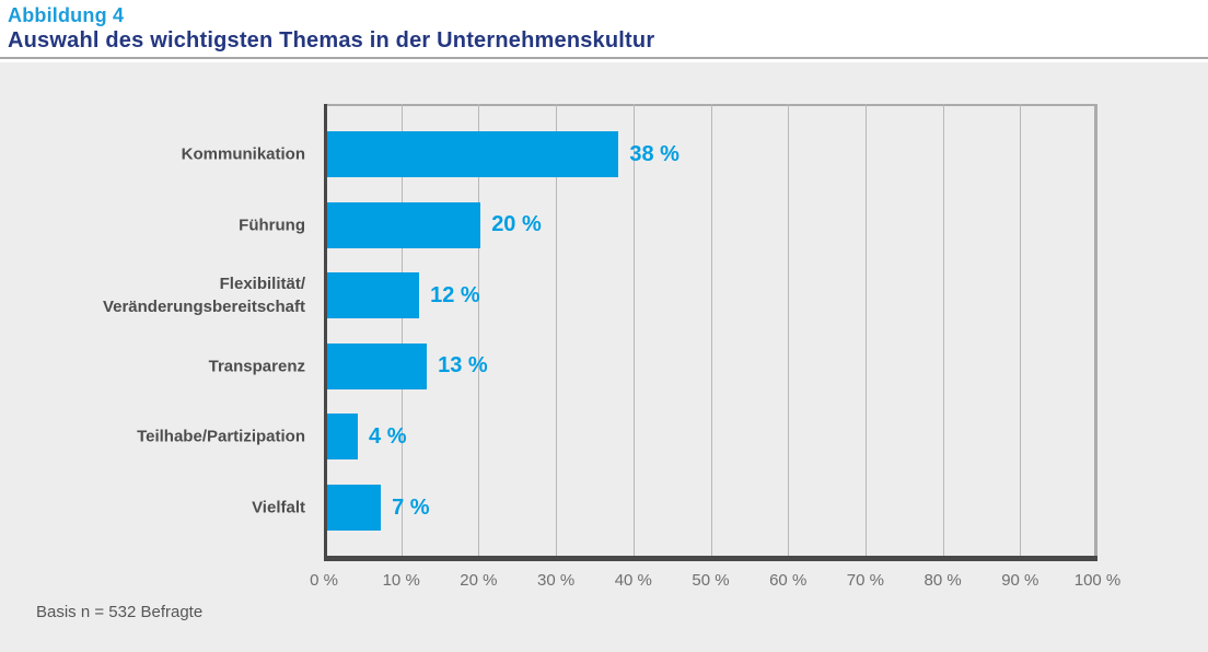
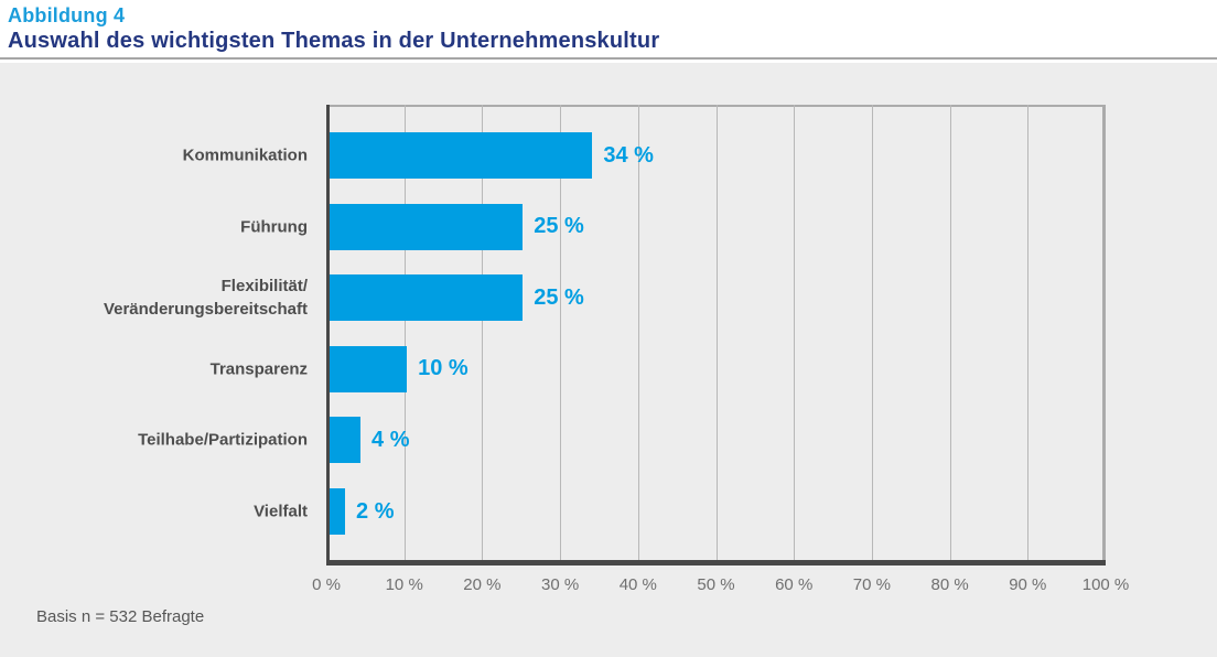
Kommunikation: 38 -> 34
Führung: 20 -> 25
Flexibilität/ Veränderungsbereitschaft: 12 -> 25
Transparenz: 13 -> 10
Vielfalt: 7 -> 2
